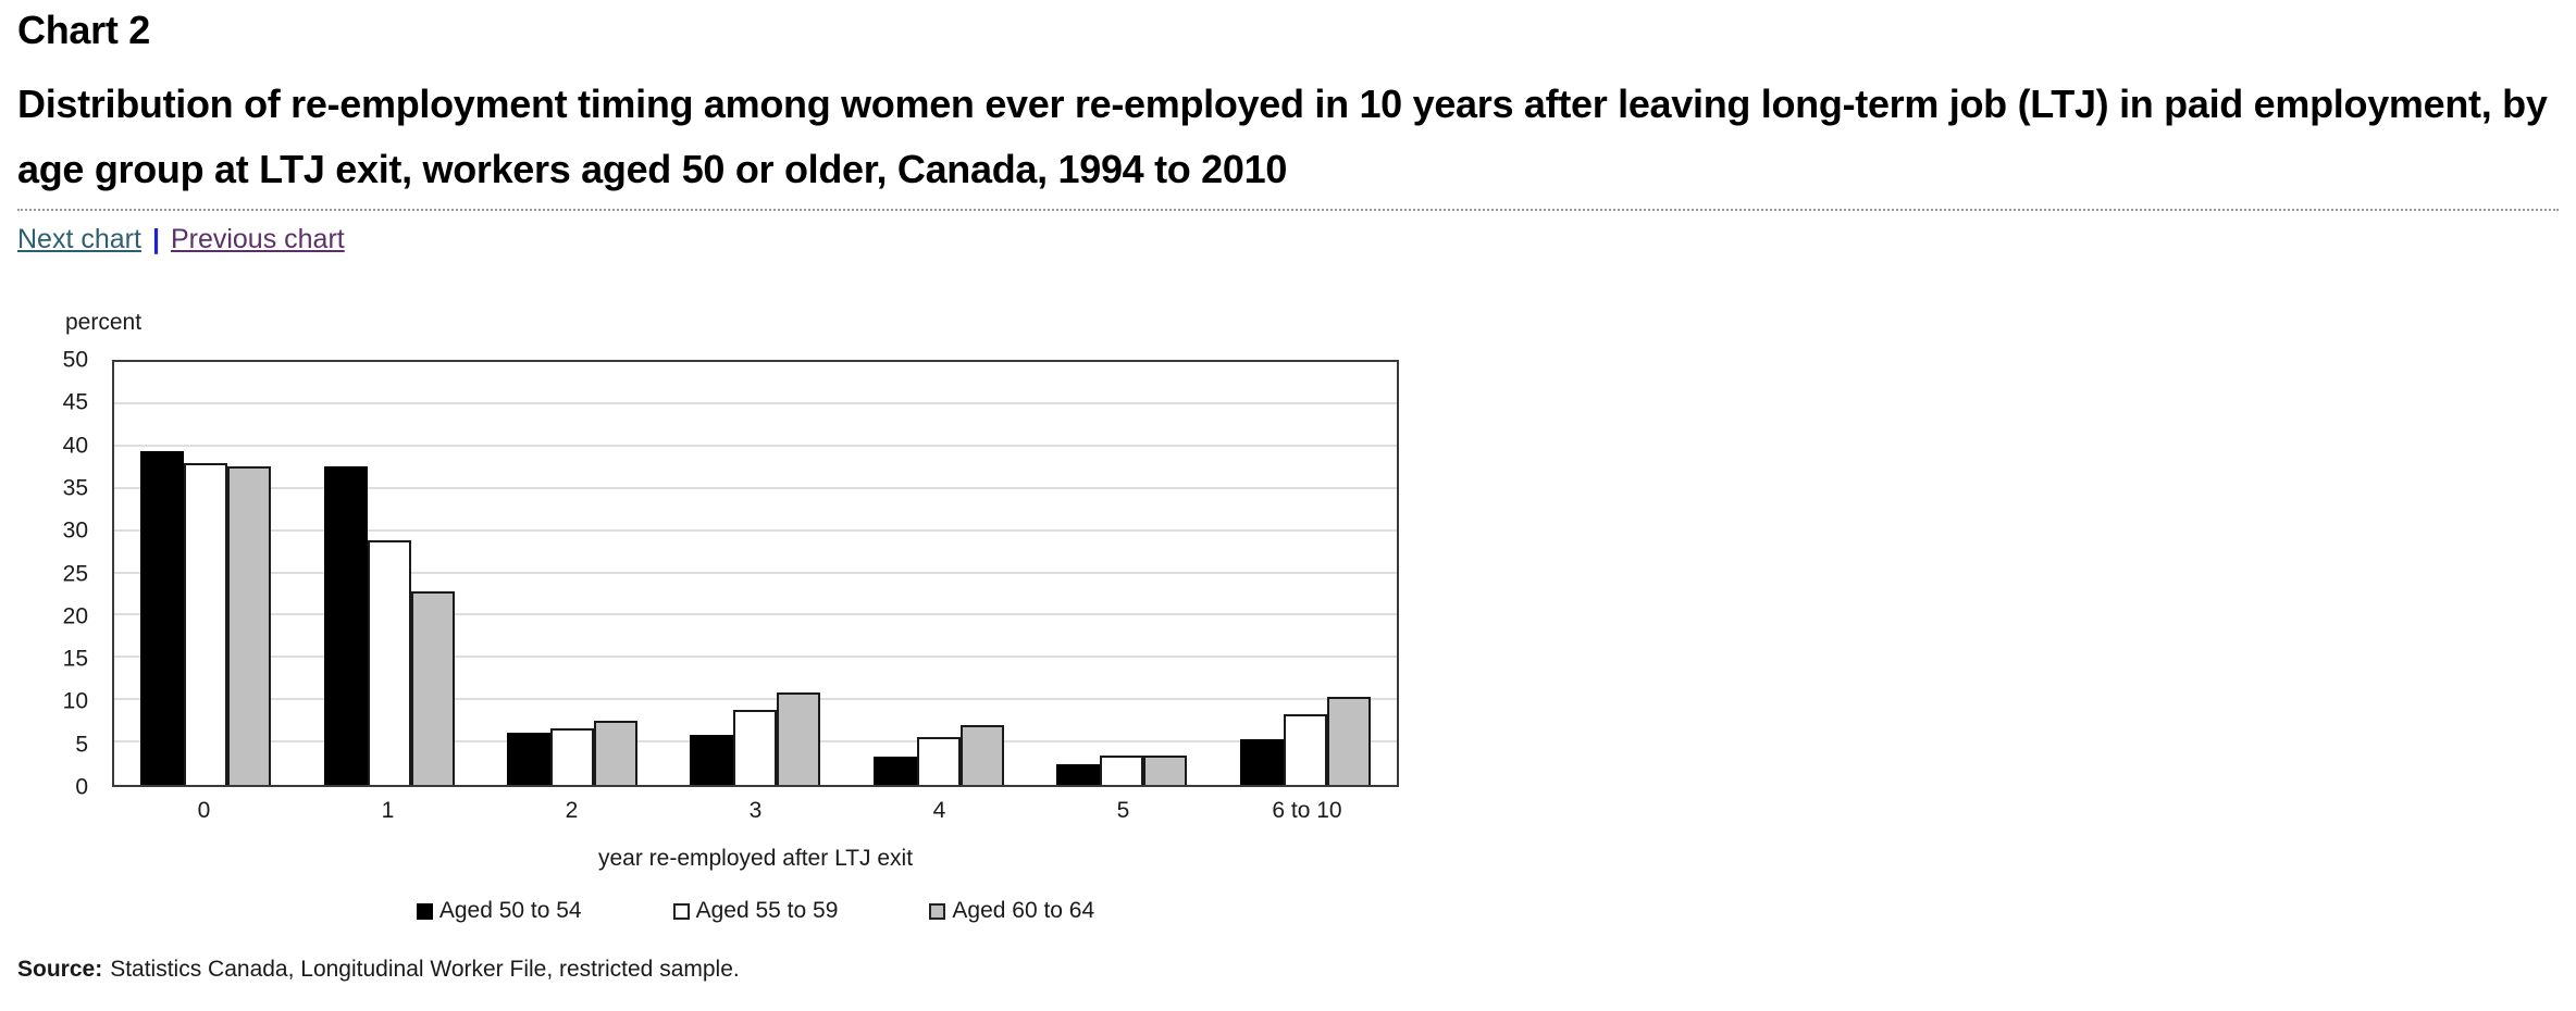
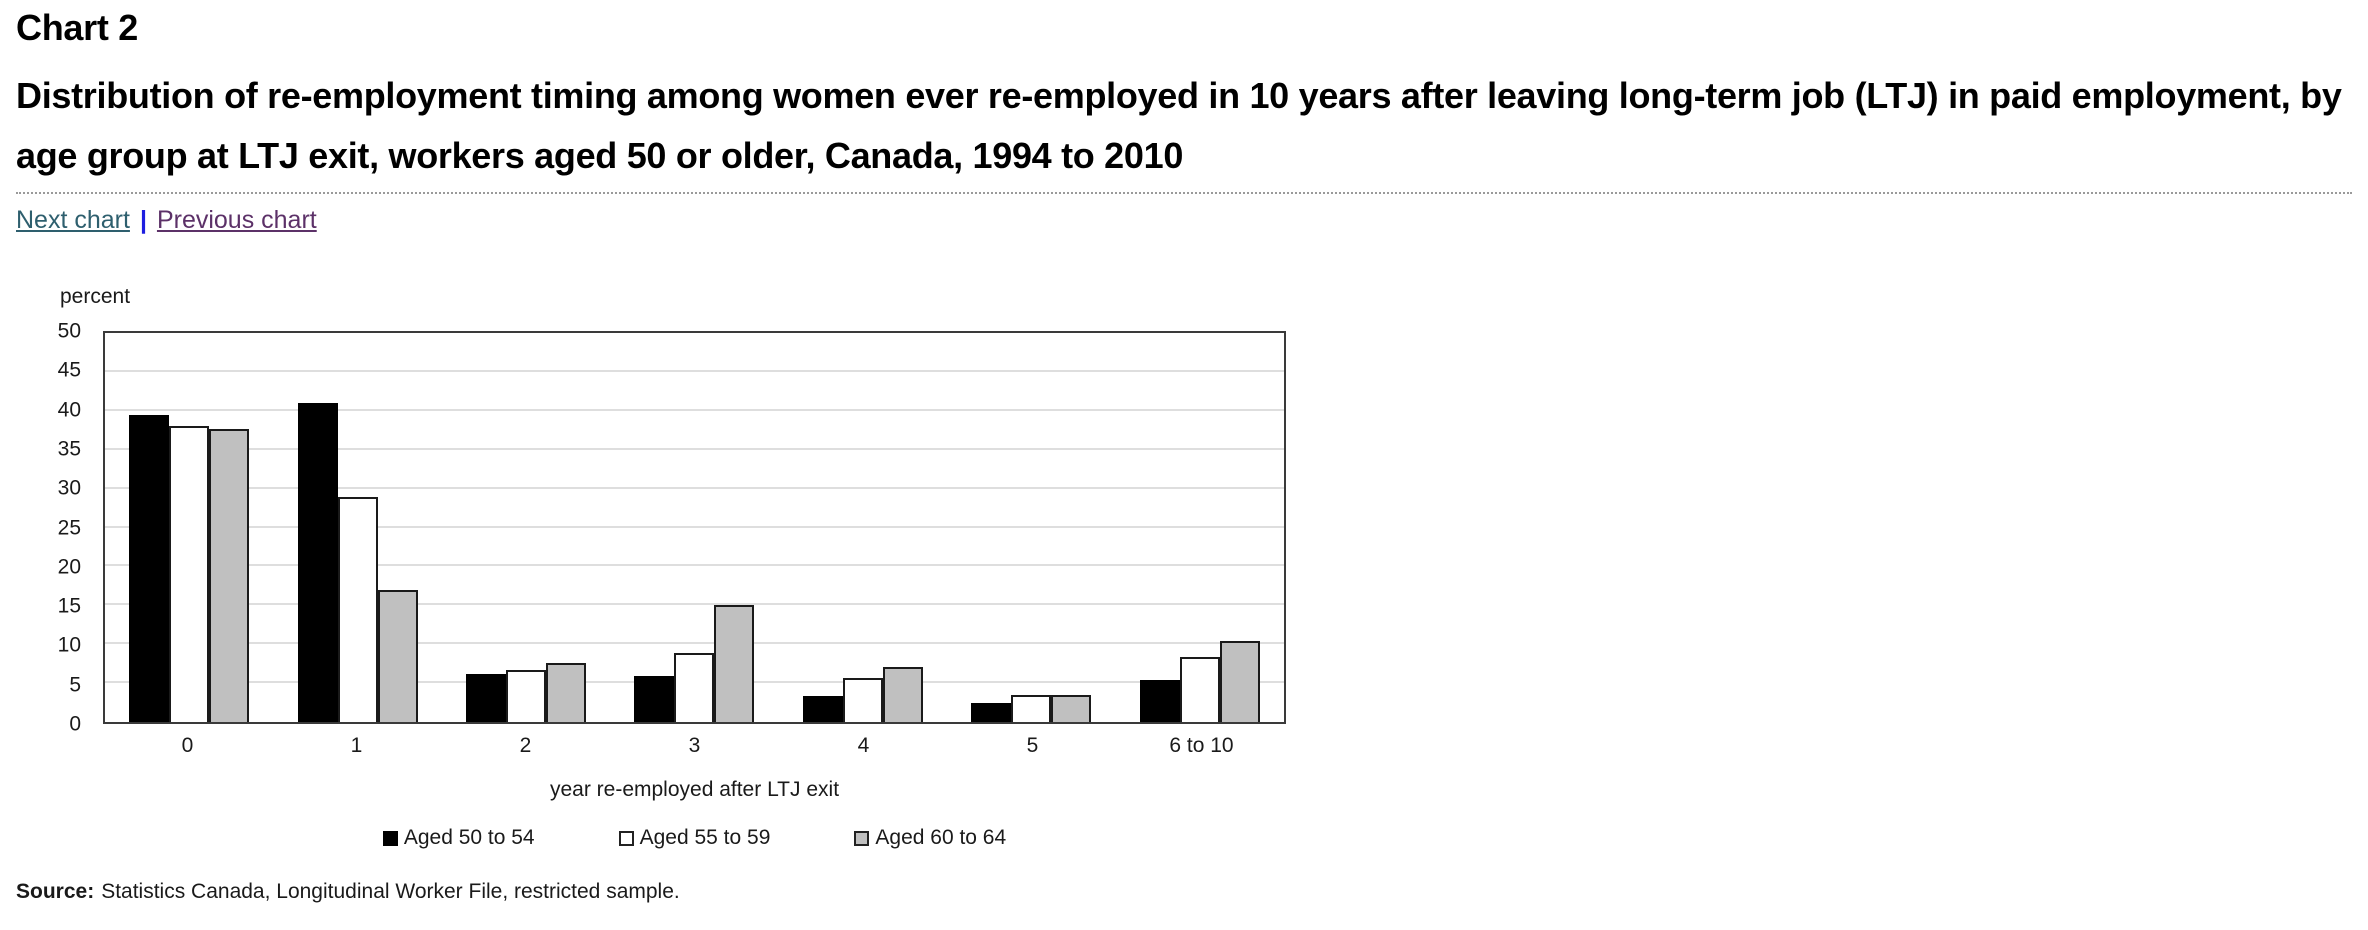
Aged 50 to 54/1: 38 -> 41
Aged 60 to 64/1: 23 -> 17
Aged 60 to 64/3: 11 -> 15
